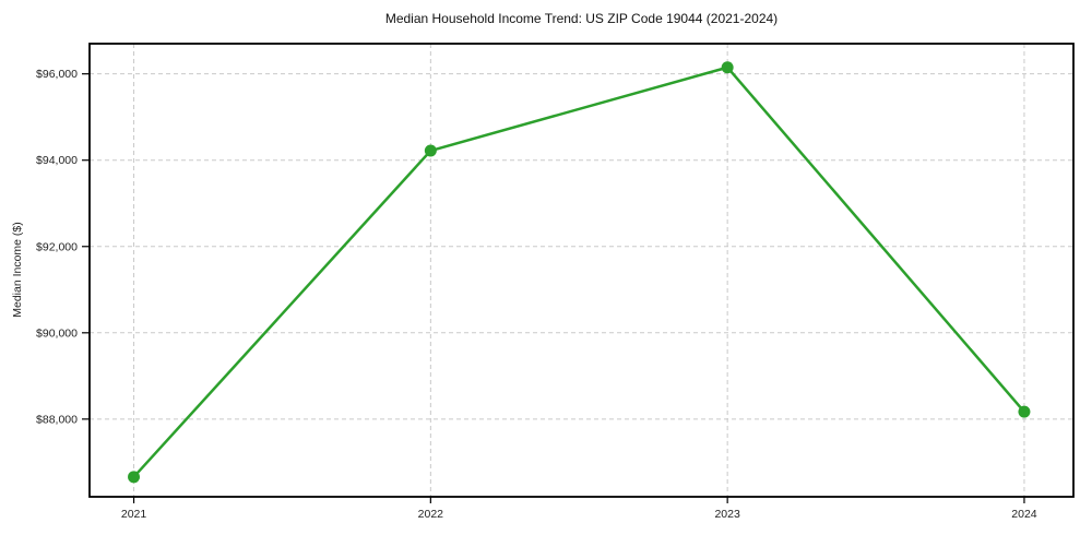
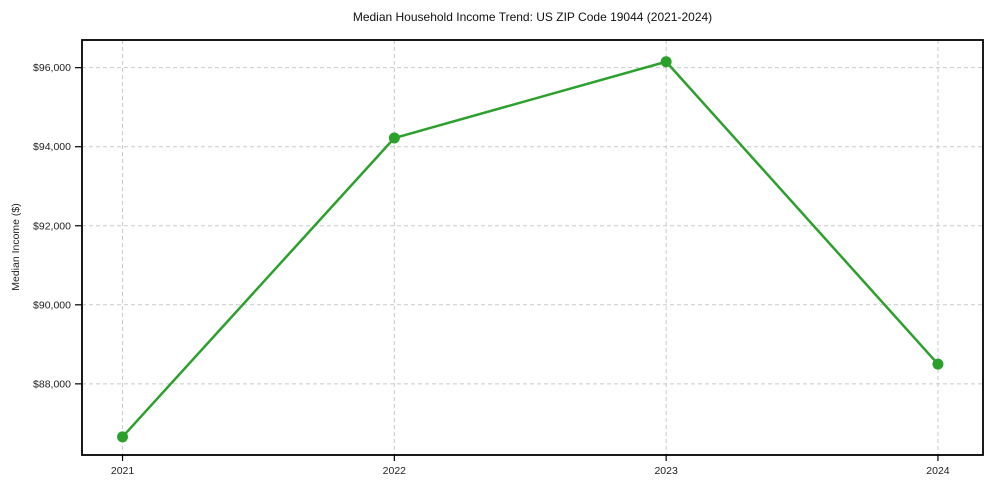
2024: $88200 -> $88500
